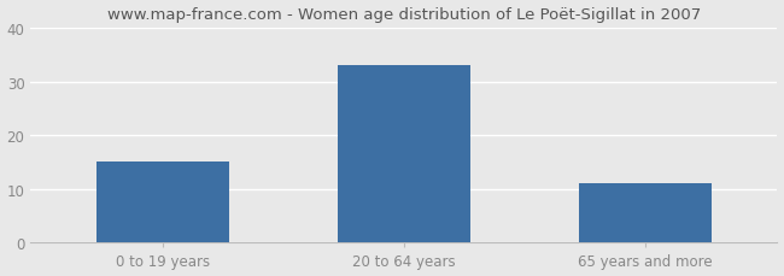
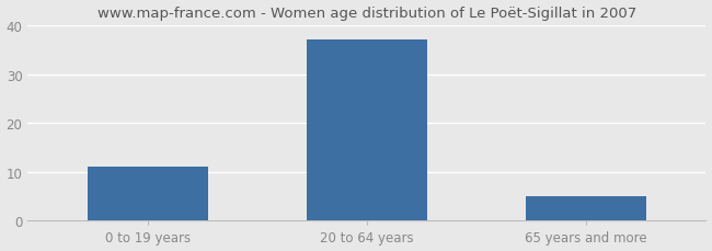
0 to 19 years: 15 -> 11
20 to 64 years: 33 -> 37
65 years and more: 11 -> 5
